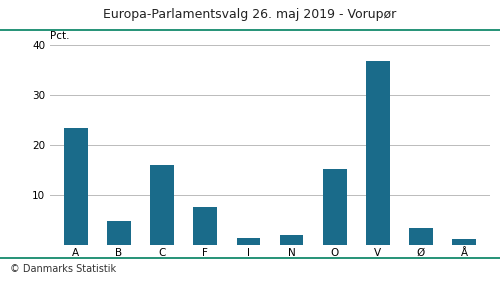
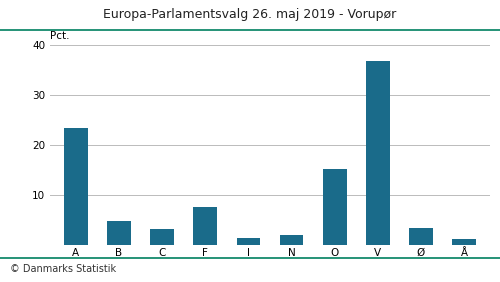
C: 16.0 -> 3.3
